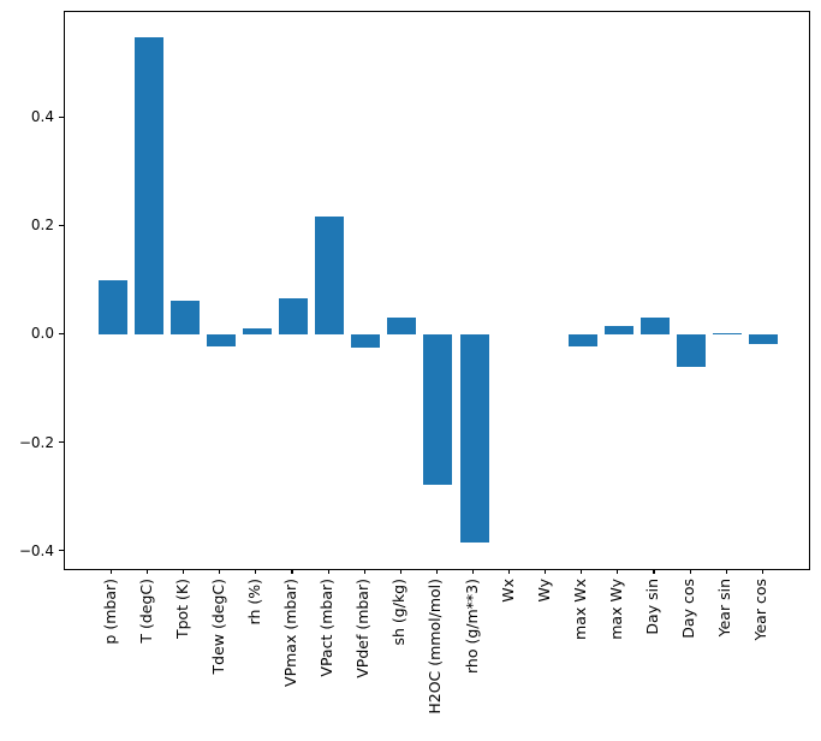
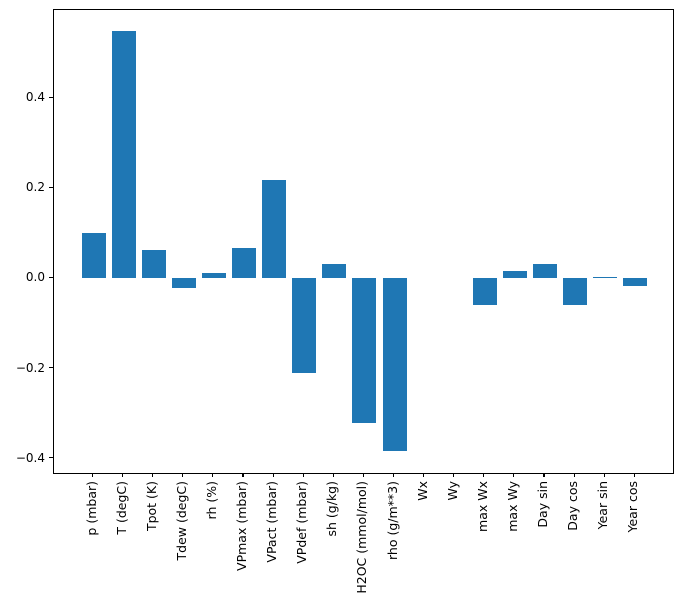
VPdef (mbar): -0.02 -> -0.21
H2OC (mmol/mol): -0.28 -> -0.32
max Wx: -0.02 -> -0.06
